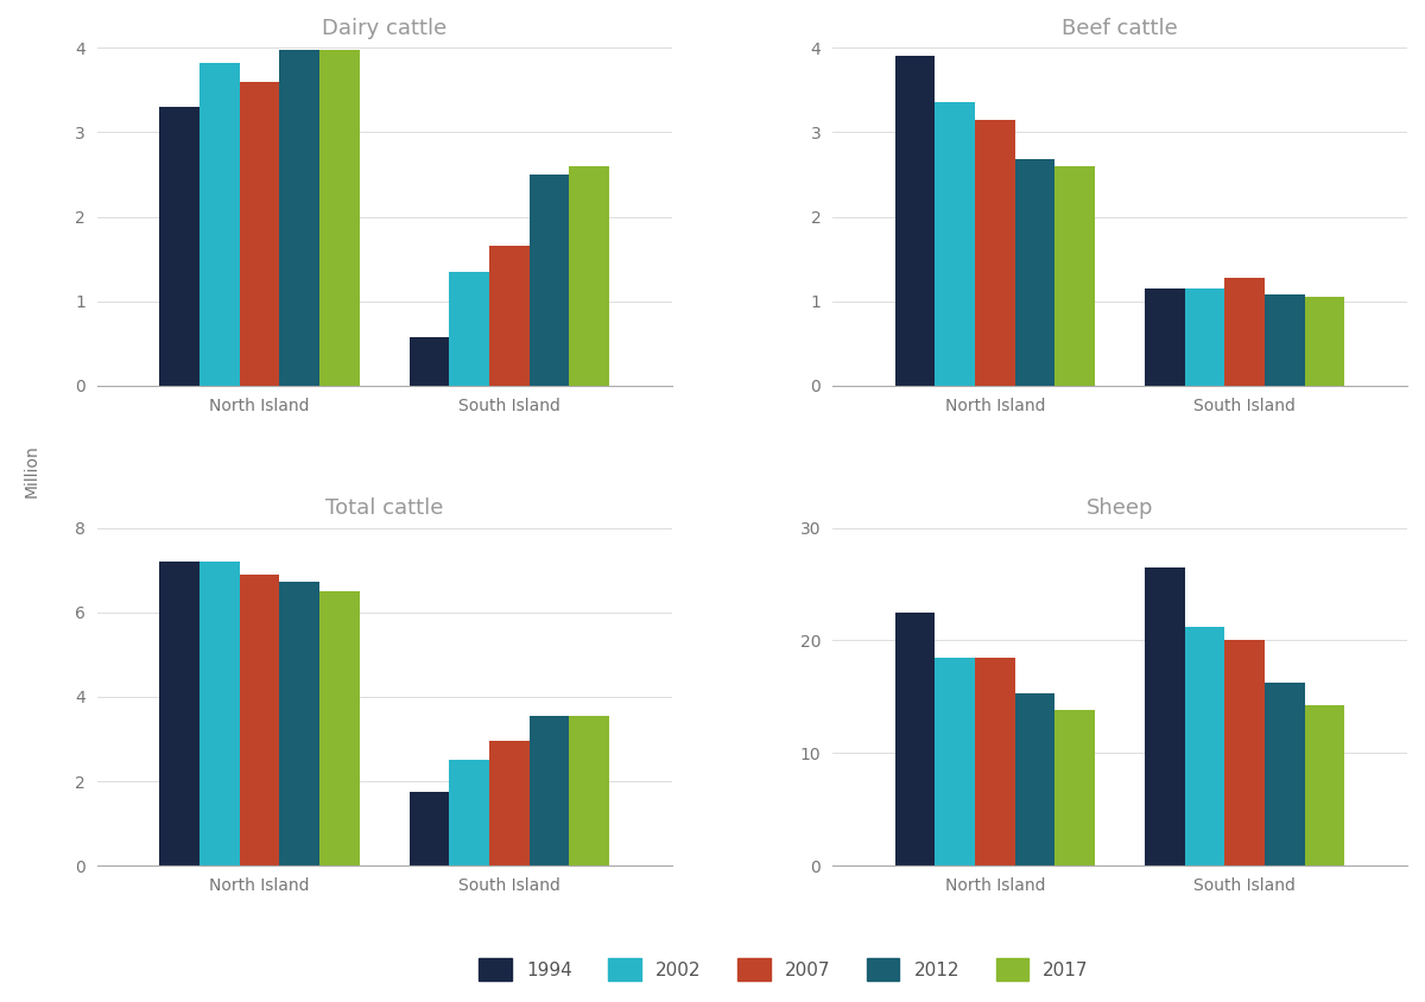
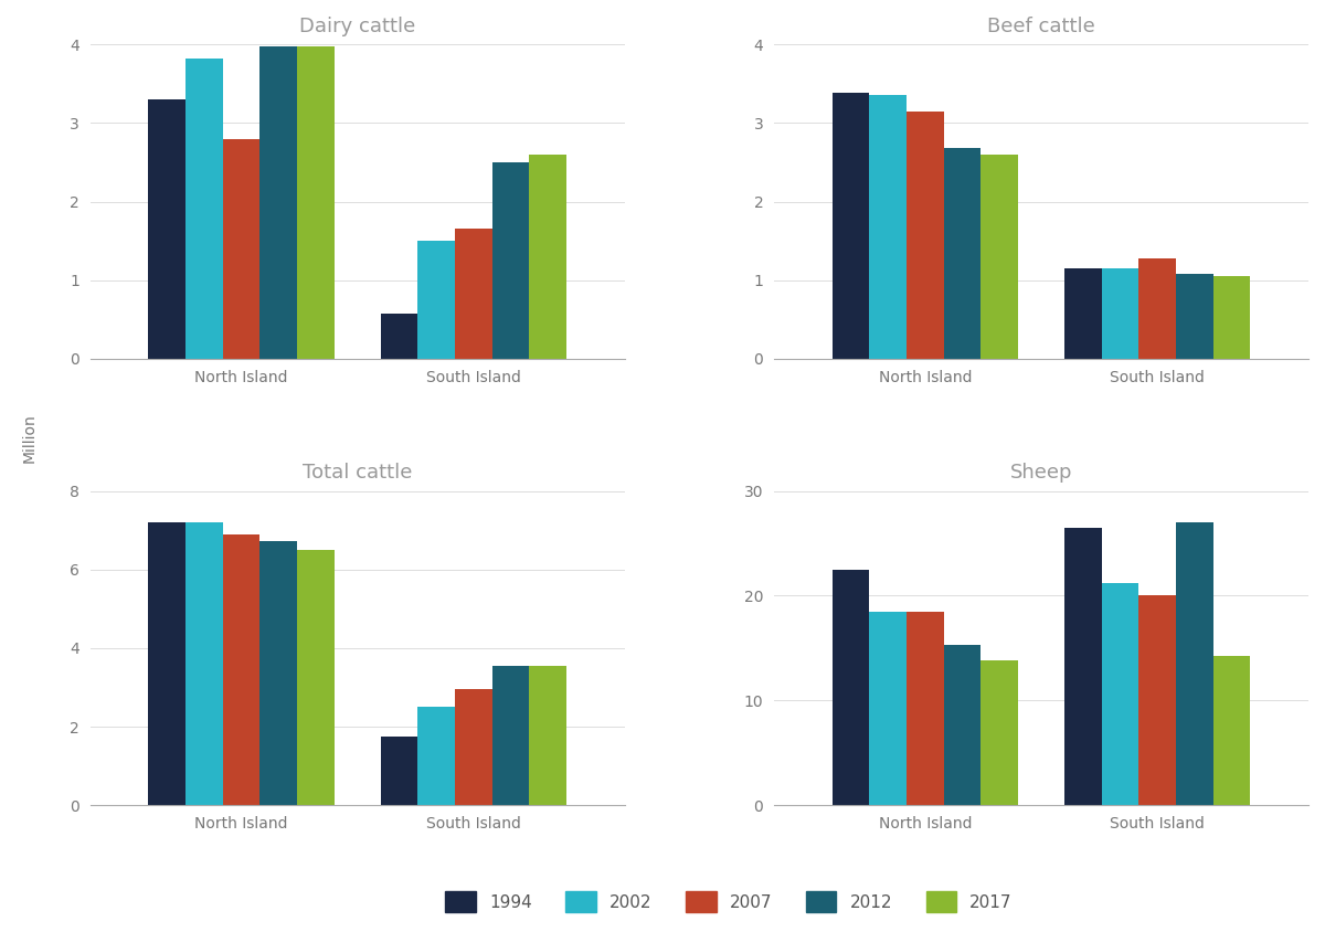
Dairy cattle/2007/North Island: 3.60 -> 2.80
Dairy cattle/2002/South Island: 1.35 -> 1.50
Beef cattle/1994/North Island: 3.90 -> 3.38
Sheep/2012/South Island: 16.3 -> 27.0
